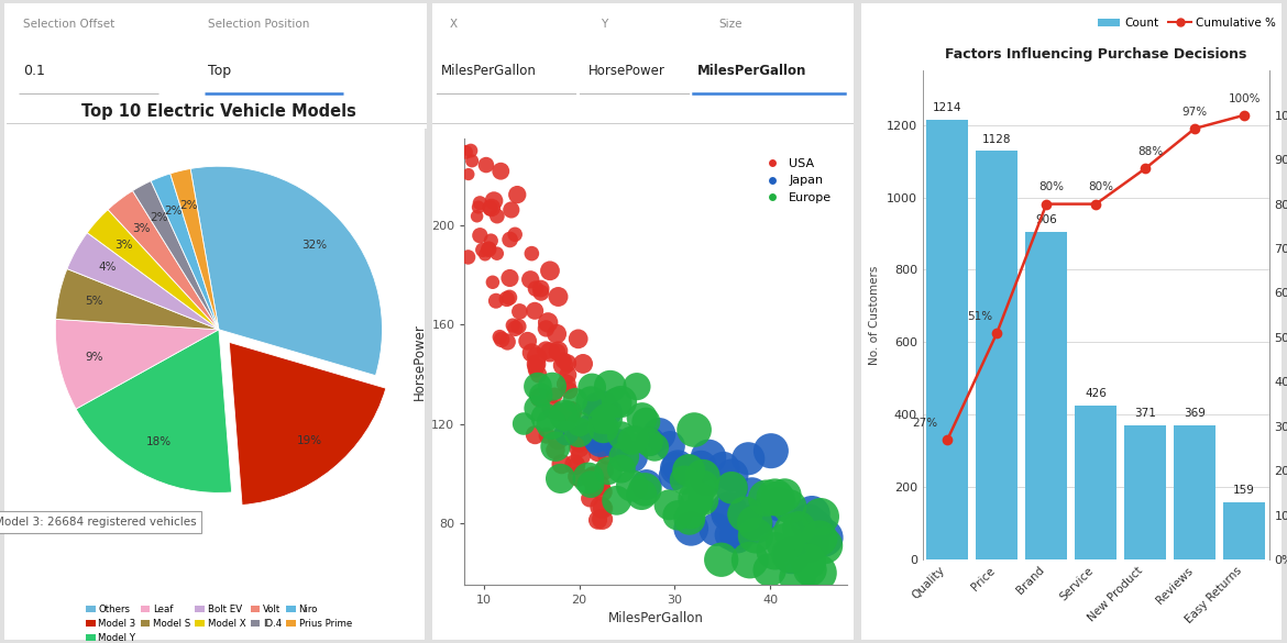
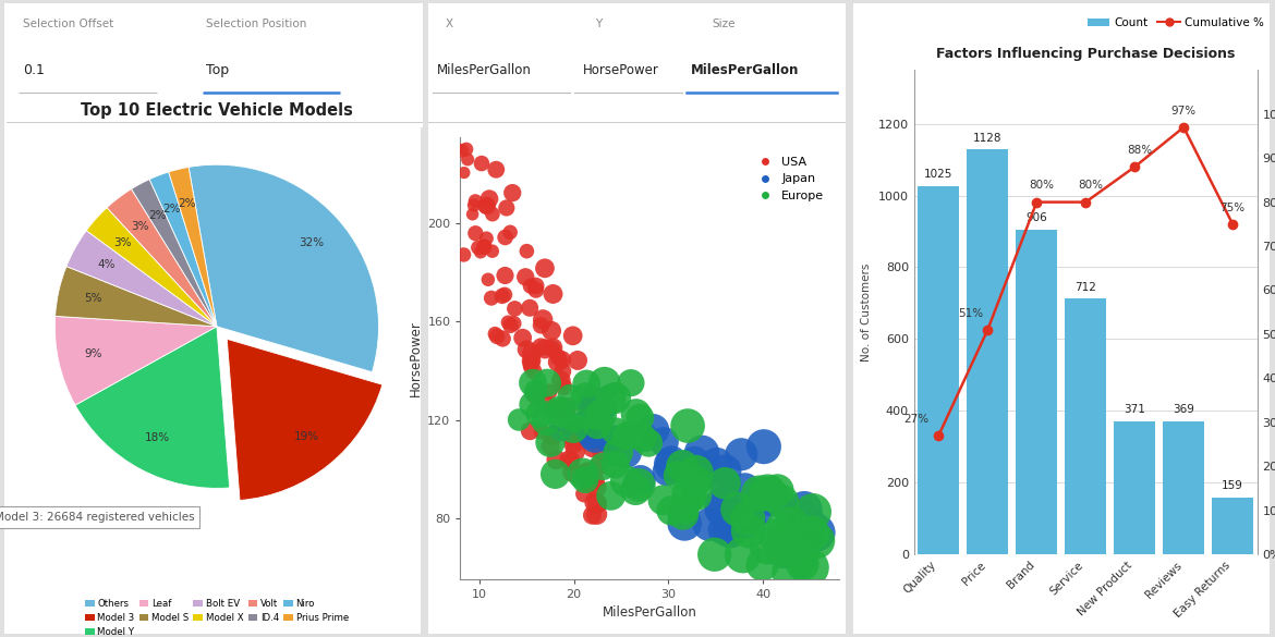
Factors Influencing Purchase Decisions/Count/Quality: 1214 -> 1025
Factors Influencing Purchase Decisions/Count/Service: 426 -> 712
Factors Influencing Purchase Decisions/Cumulative %/Easy Returns: 100% -> 75%
